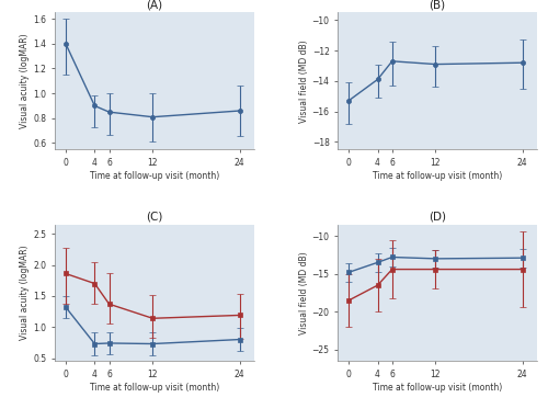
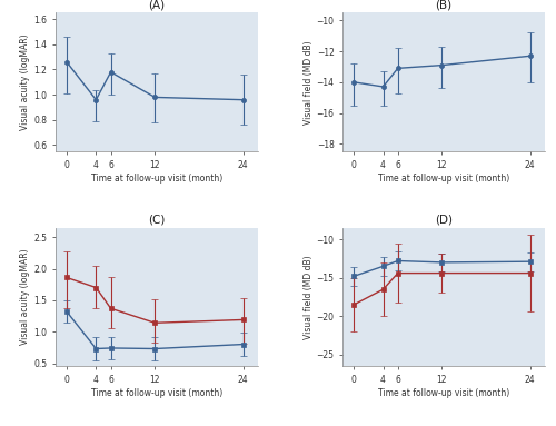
(A)/0: 1.40 -> 1.26
(A)/4: 0.90 -> 0.96
(A)/6: 0.85 -> 1.18
(A)/12: 0.81 -> 0.98
(A)/24: 0.86 -> 0.96
(B)/0: -15.3 -> -14.0
(B)/4: -13.9 -> -14.3
(B)/6: -12.7 -> -13.1
(B)/24: -12.8 -> -12.3
